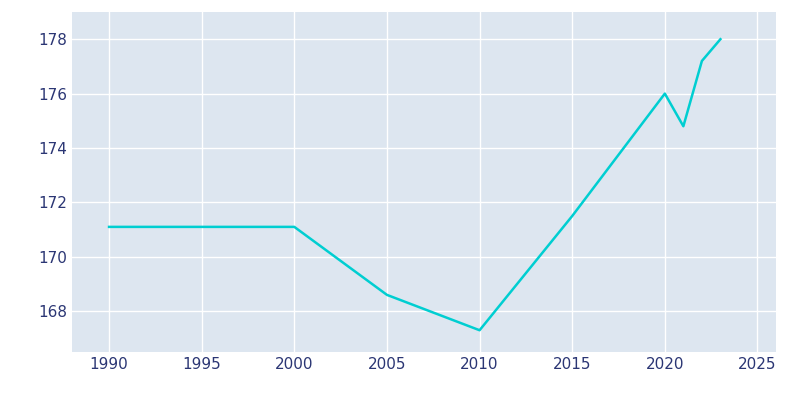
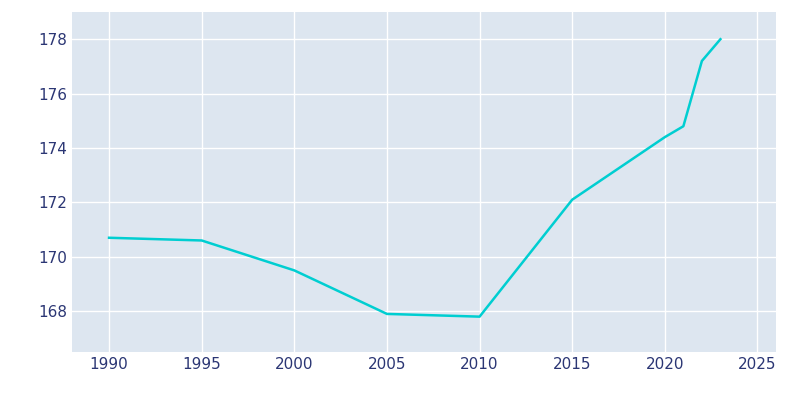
1990: 171.1 -> 170.7
1995: 171.1 -> 170.6
2000: 171.1 -> 169.5
2005: 168.6 -> 167.9
2010: 167.3 -> 167.8
2015: 171.5 -> 172.1
2020: 176.0 -> 174.4
